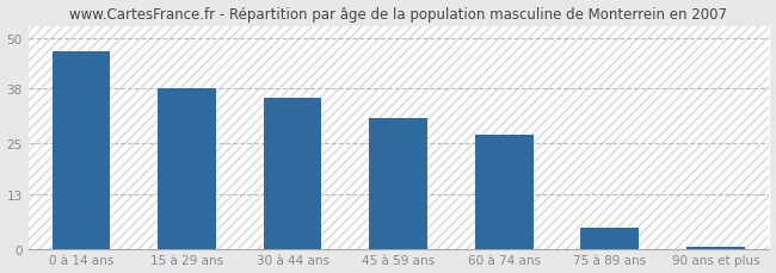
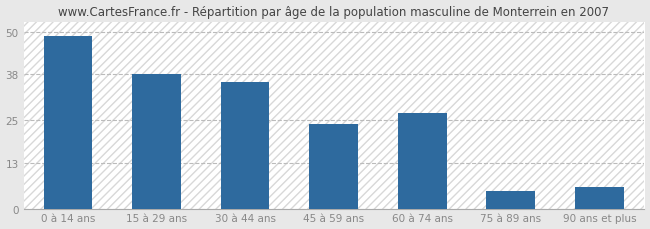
0 à 14 ans: 47.0 -> 49.0
45 à 59 ans: 31.0 -> 24.0
90 ans et plus: 0.5 -> 6.0
